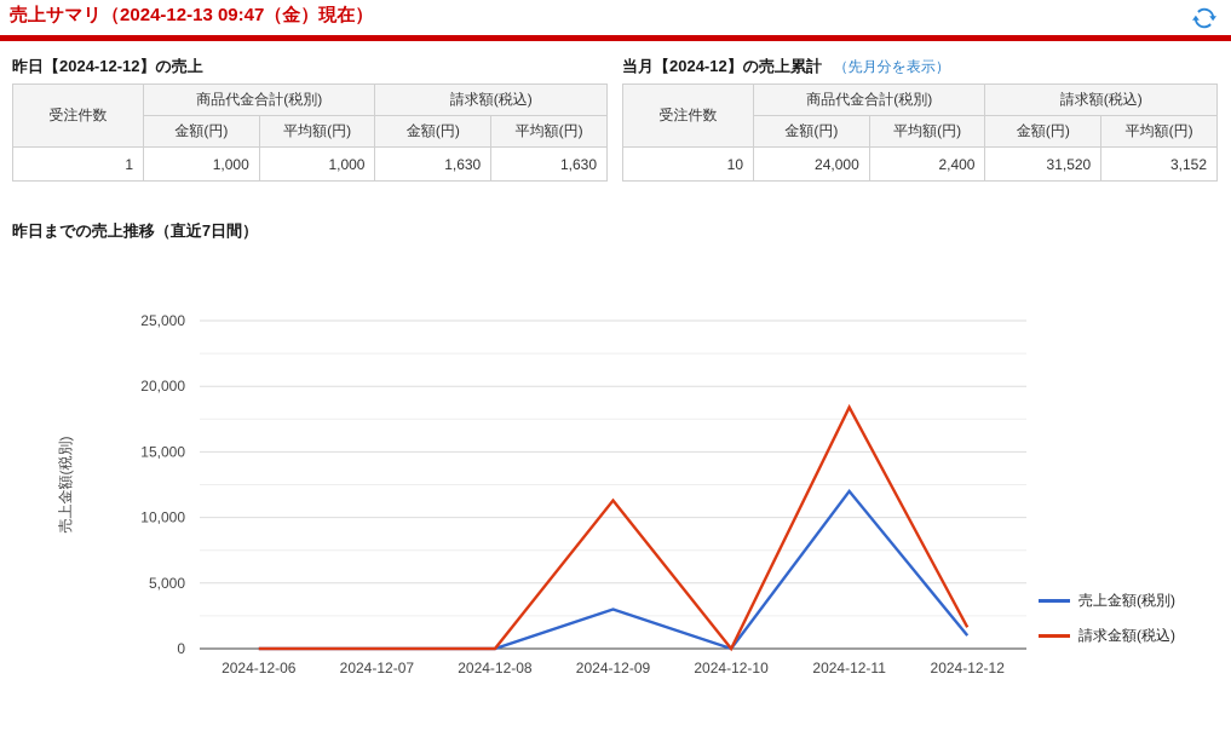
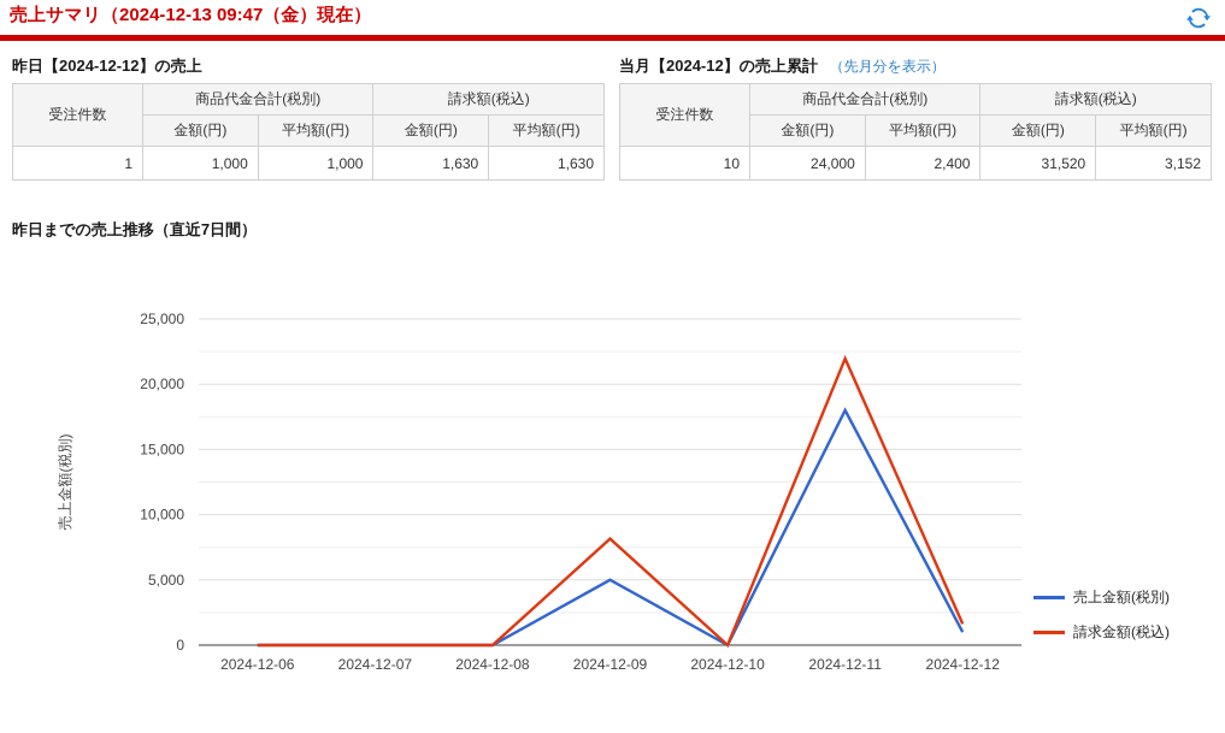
売上金額(税別)/2024-12-09: 3000 -> 5000
請求金額(税込)/2024-12-09: 11300 -> 8200
売上金額(税別)/2024-12-11: 12000 -> 18000
請求金額(税込)/2024-12-11: 18400 -> 22000
